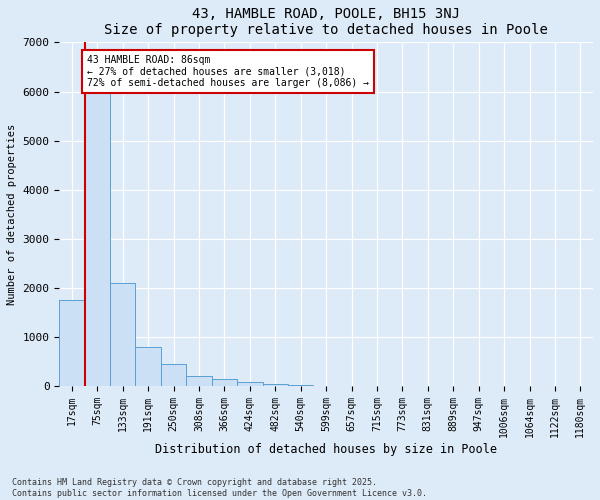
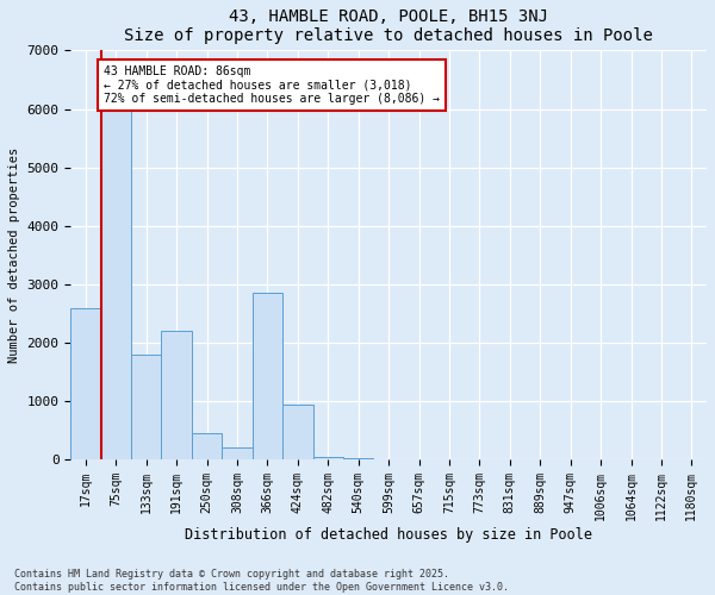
17sqm: 1750 -> 2600
133sqm: 2100 -> 1800
191sqm: 800 -> 2200
366sqm: 150 -> 2850
424sqm: 80 -> 950
